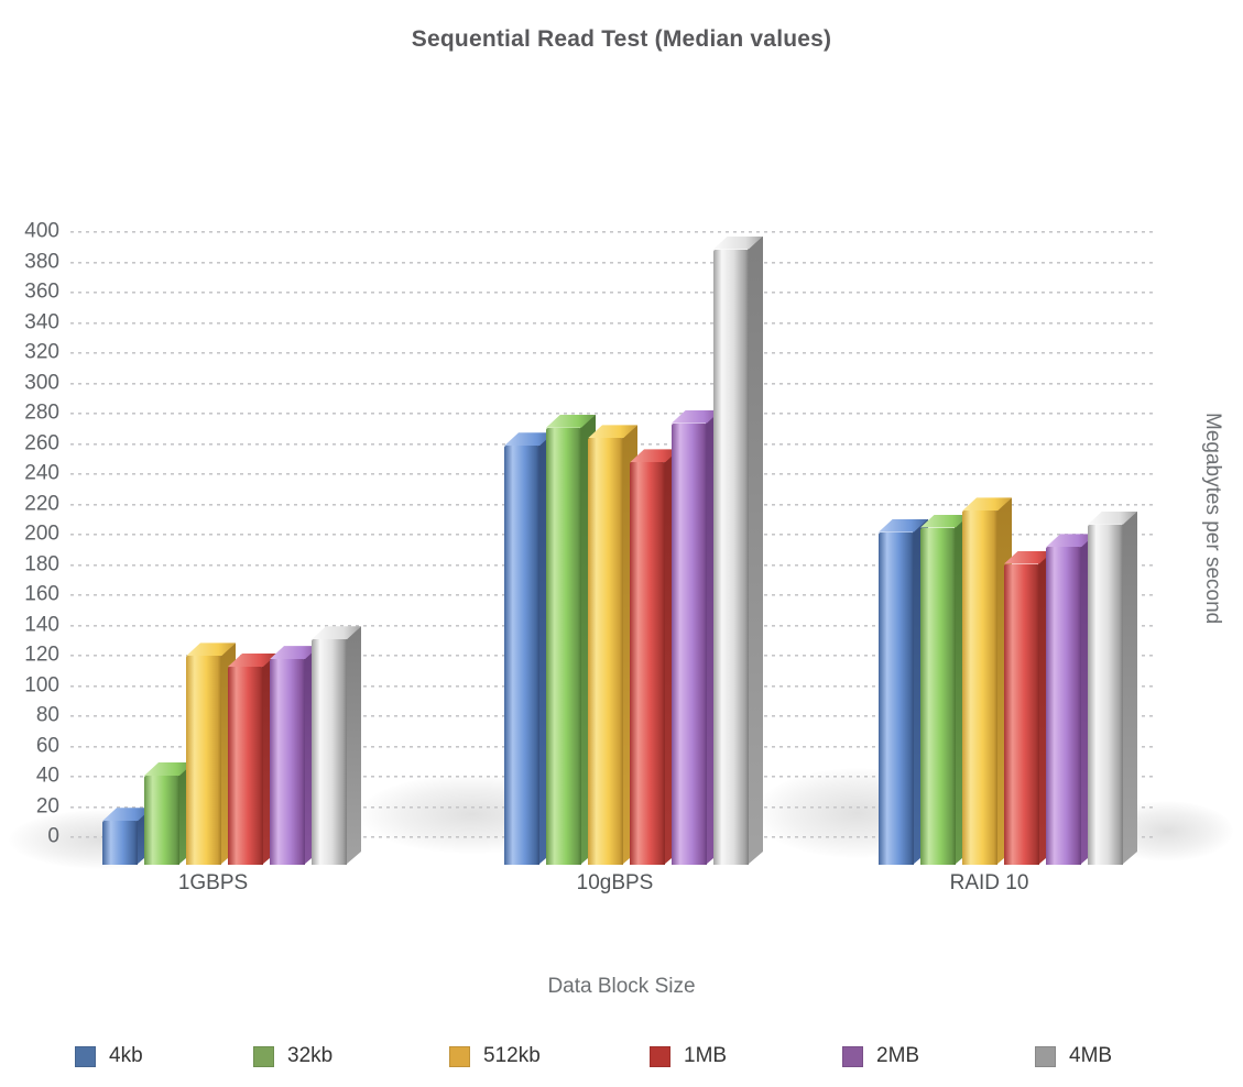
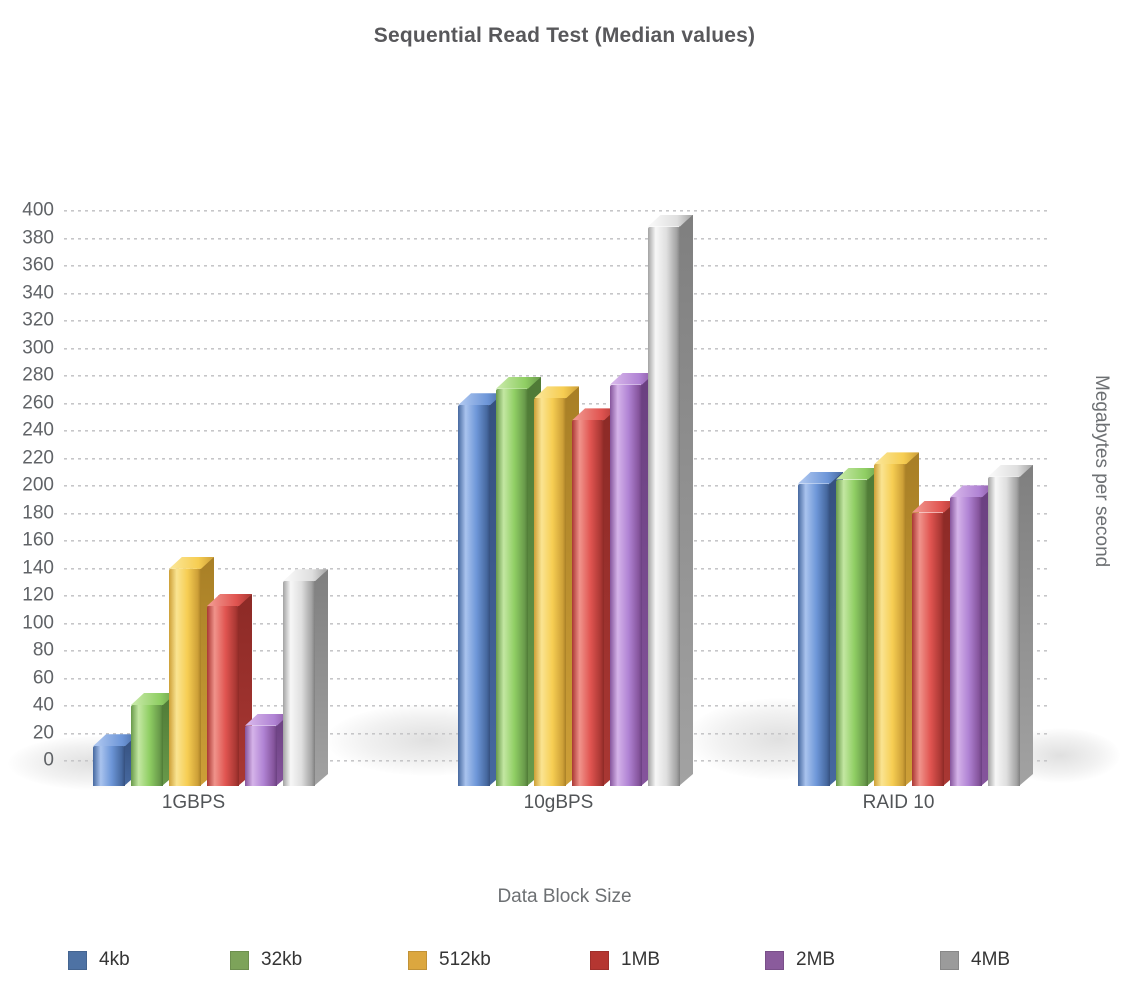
512kb/1GBPS: 119 -> 139
2MB/1GBPS: 117 -> 25
